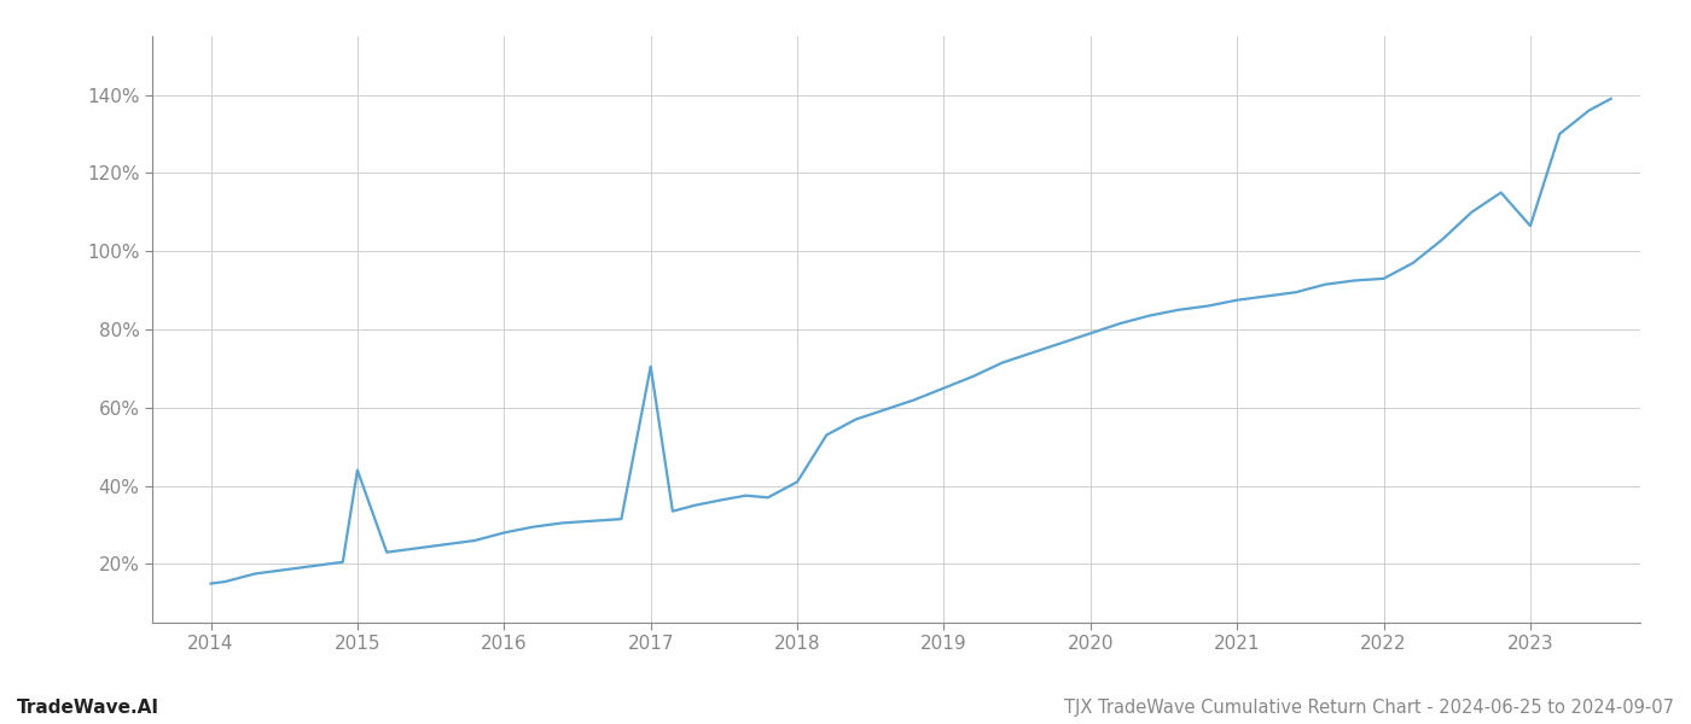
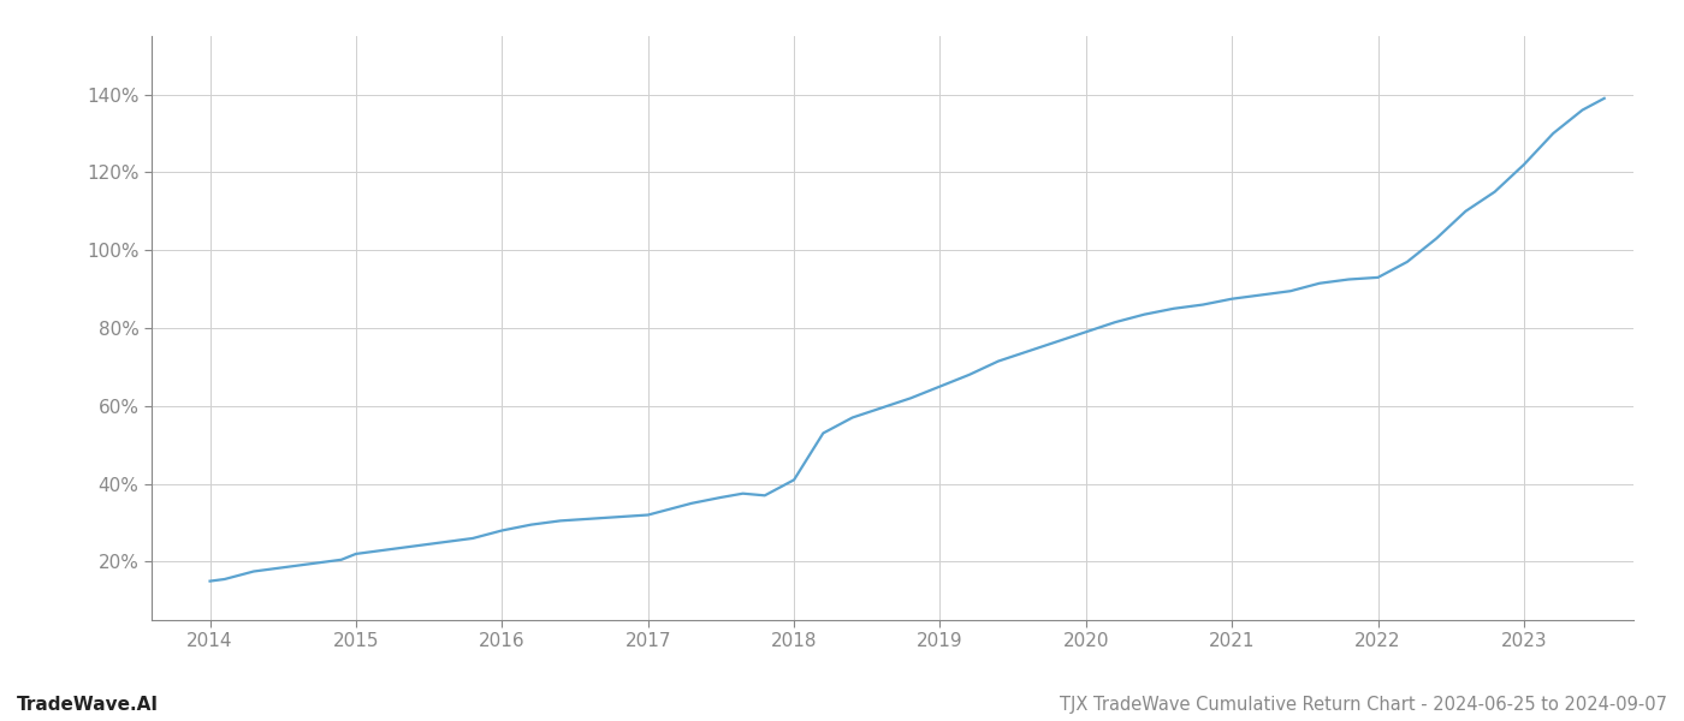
2015: 44.0% -> 22.0%
2017: 70.5% -> 32.0%
2023: 106.5% -> 122.0%
